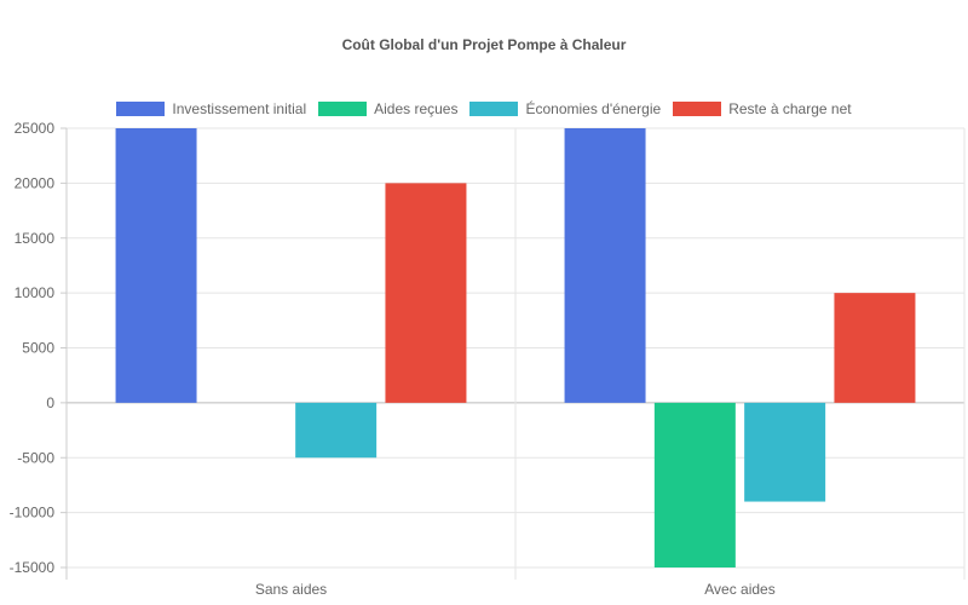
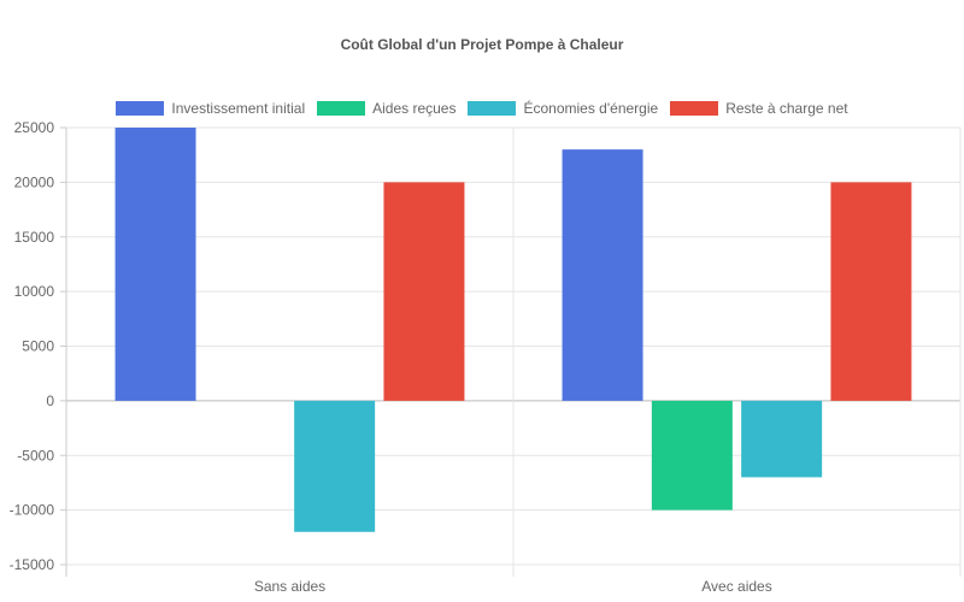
Économies d'énergie/Sans aides: -5000 -> -12000
Investissement initial/Avec aides: 25000 -> 23000
Aides reçues/Avec aides: -15000 -> -10000
Économies d'énergie/Avec aides: -9000 -> -7000
Reste à charge net/Avec aides: 10000 -> 20000
